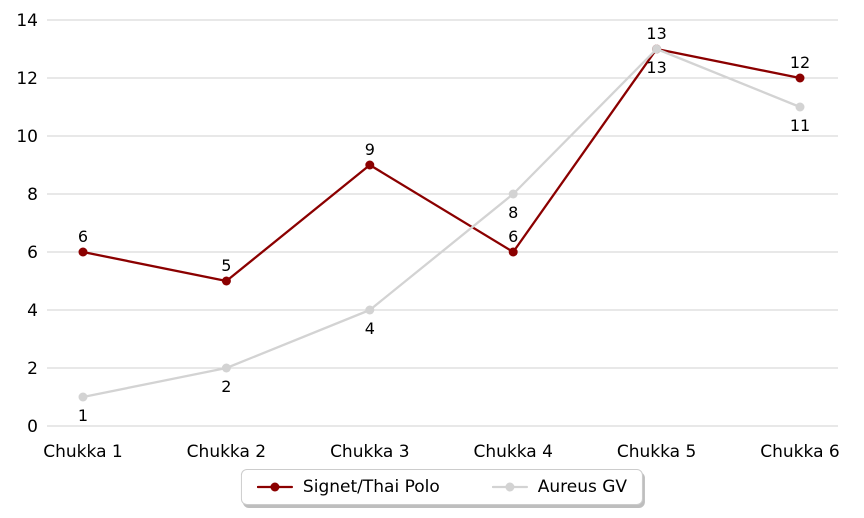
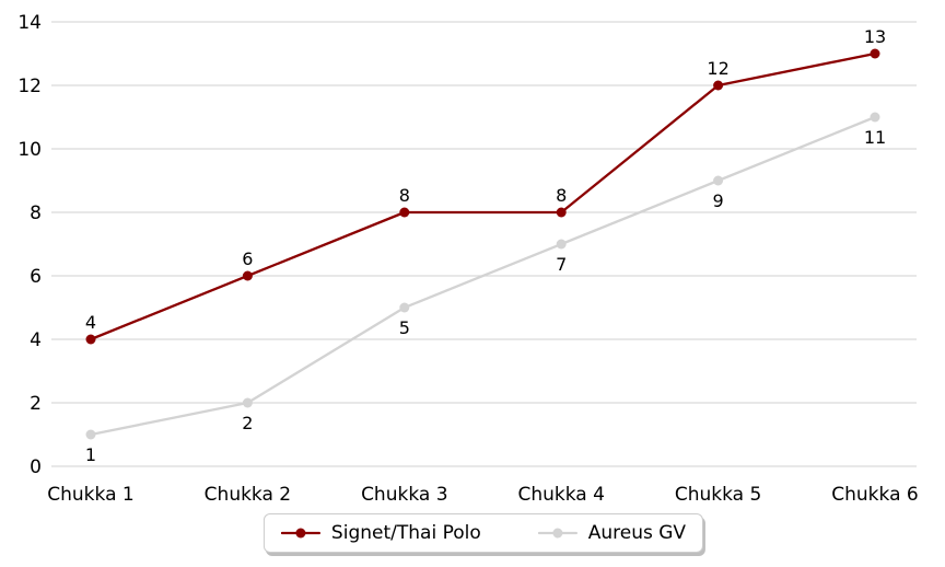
Signet/Thai Polo/Chukka 1: 6 -> 4
Signet/Thai Polo/Chukka 2: 5 -> 6
Signet/Thai Polo/Chukka 3: 9 -> 8
Aureus GV/Chukka 3: 4 -> 5
Signet/Thai Polo/Chukka 4: 6 -> 8
Aureus GV/Chukka 4: 8 -> 7
Signet/Thai Polo/Chukka 5: 13 -> 12
Aureus GV/Chukka 5: 13 -> 9
Signet/Thai Polo/Chukka 6: 12 -> 13
